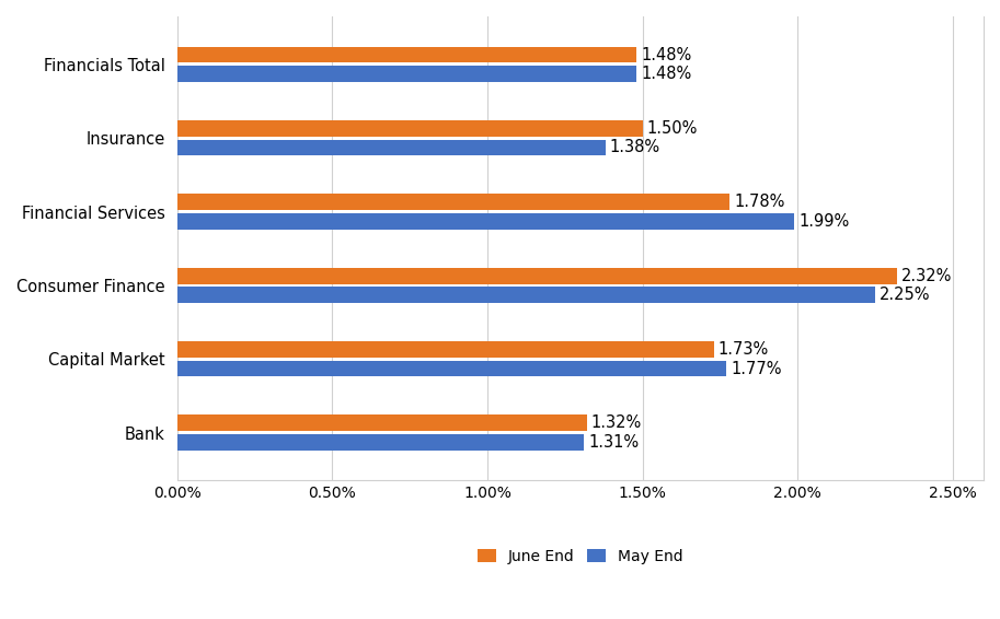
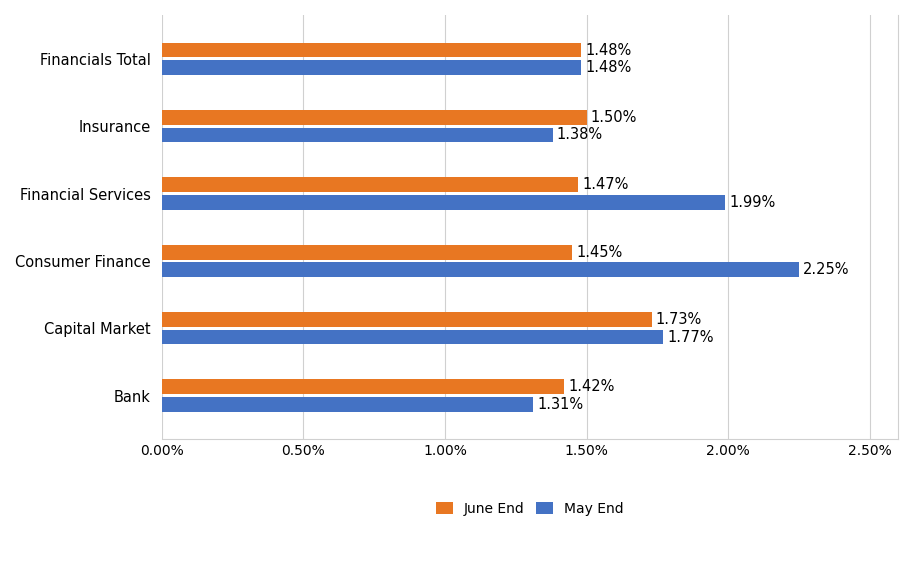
June End/Financial Services: 1.78% -> 1.47%
June End/Consumer Finance: 2.32% -> 1.45%
June End/Bank: 1.32% -> 1.42%
